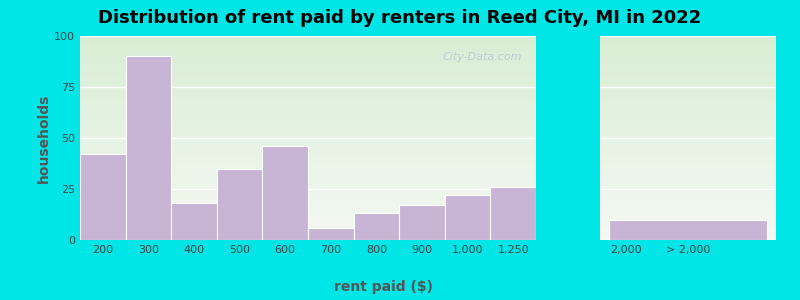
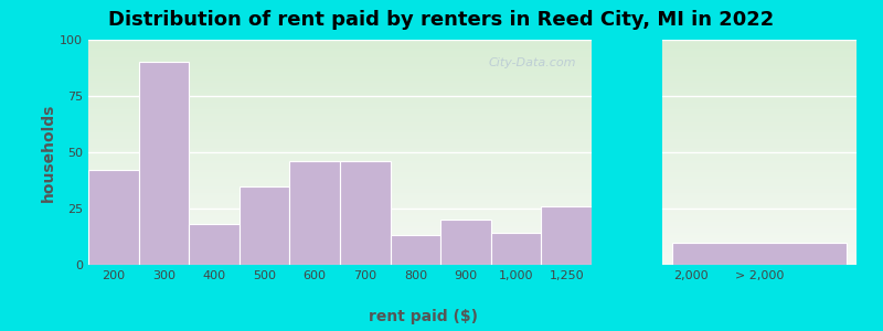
700: 6 -> 46
900: 17 -> 20
1,000: 22 -> 14
